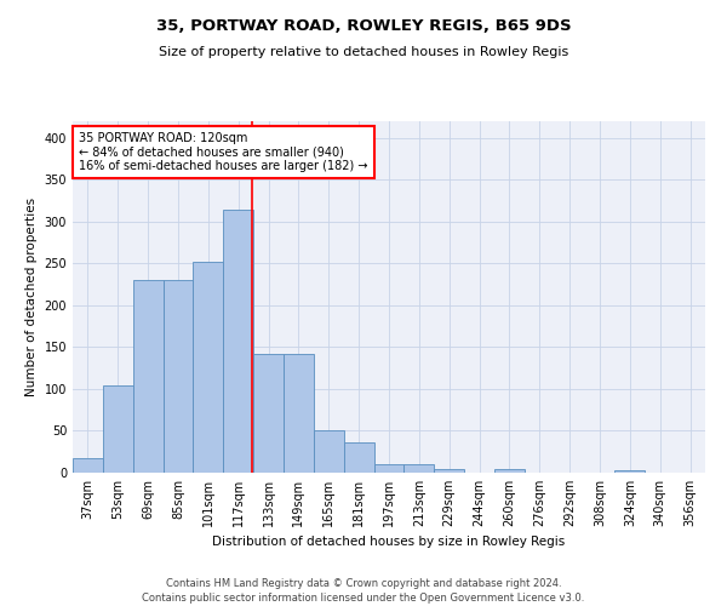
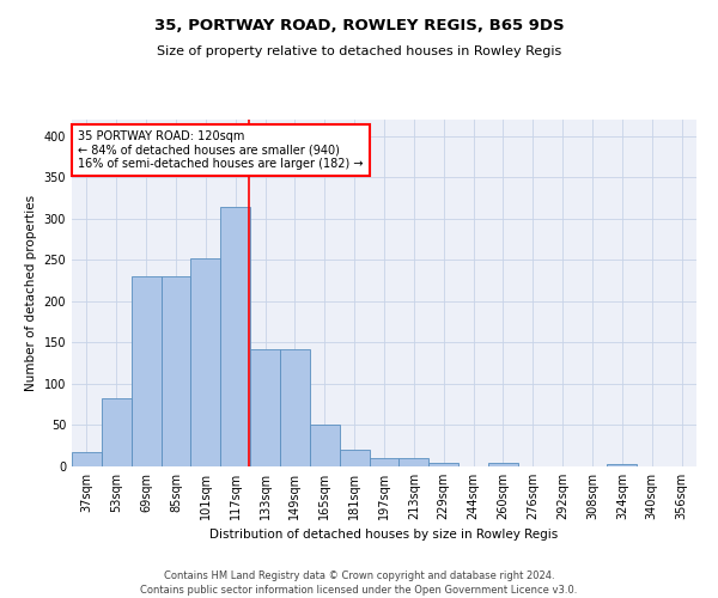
53sqm: 104 -> 82
181sqm: 36 -> 20
